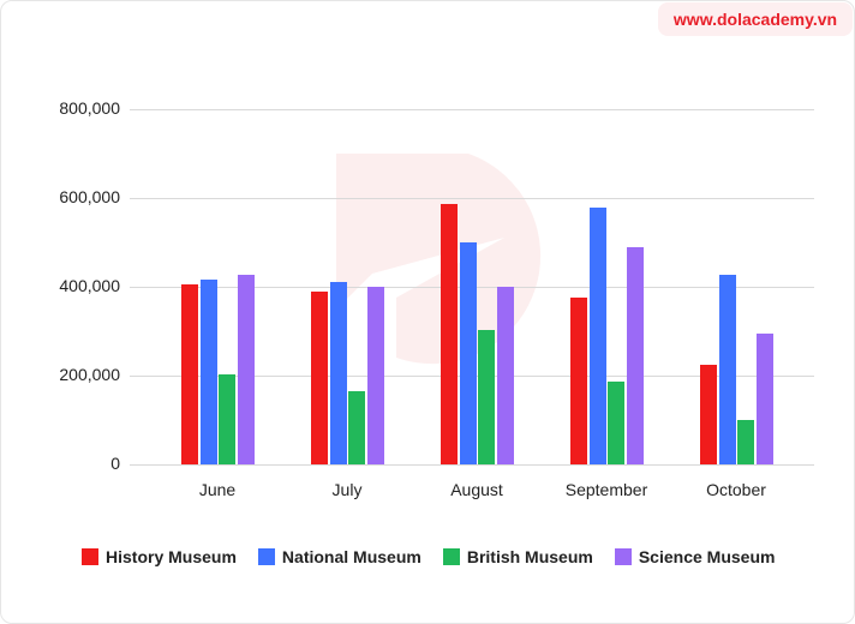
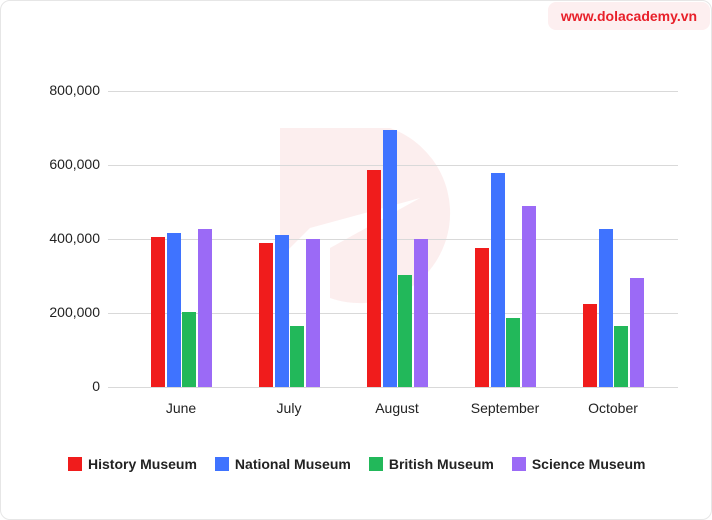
National Museum/August: 500000 -> 700000
British Museum/October: 100000 -> 160000
